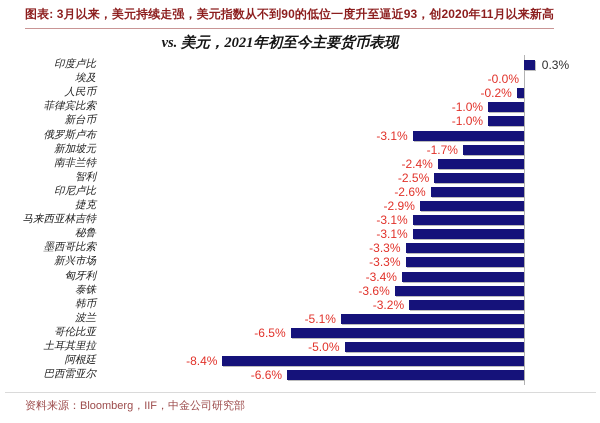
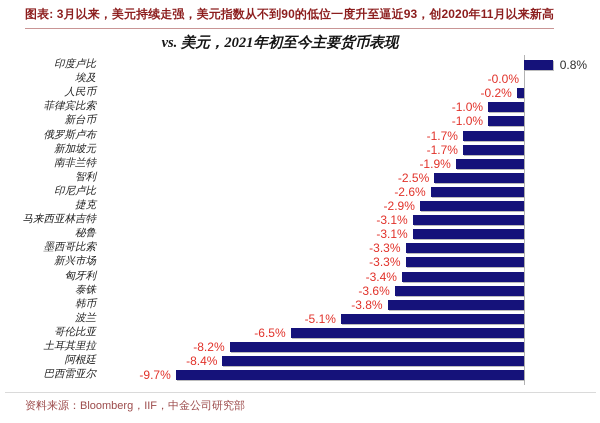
印度卢比: 0.3% -> 0.8%
俄罗斯卢布: -3.1% -> -1.7%
南非兰特: -2.4% -> -1.9%
韩币: -3.2% -> -3.8%
土耳其里拉: -5.0% -> -8.2%
巴西雷亚尔: -6.6% -> -9.7%
